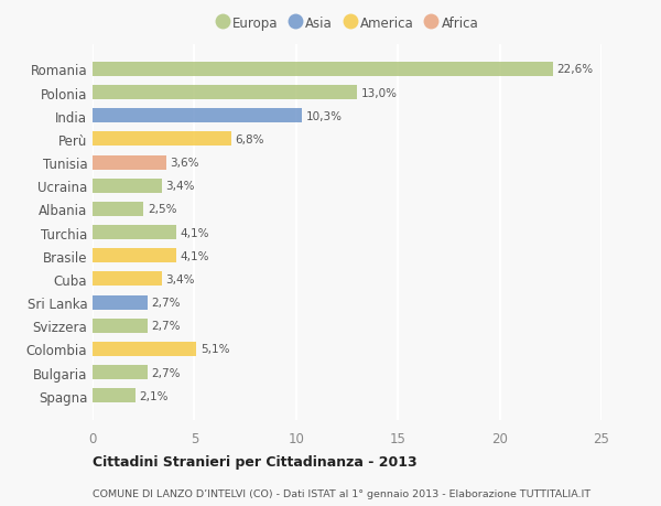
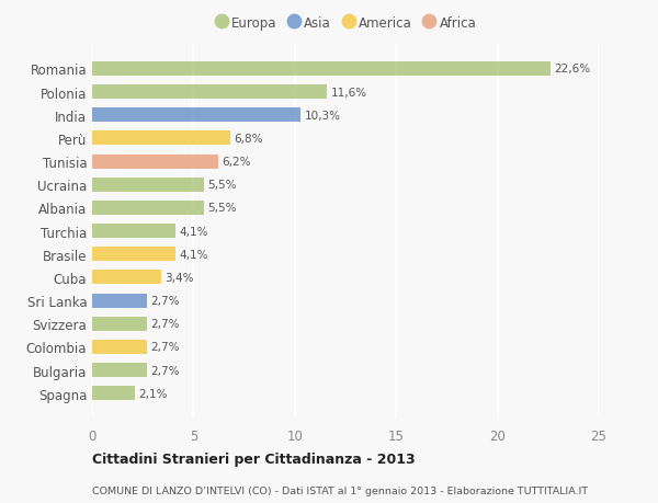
Polonia: 13,0% -> 11,6%
Tunisia: 3,6% -> 6,2%
Ucraina: 3,4% -> 5,5%
Albania: 2,5% -> 5,5%
Colombia: 5,1% -> 2,7%
